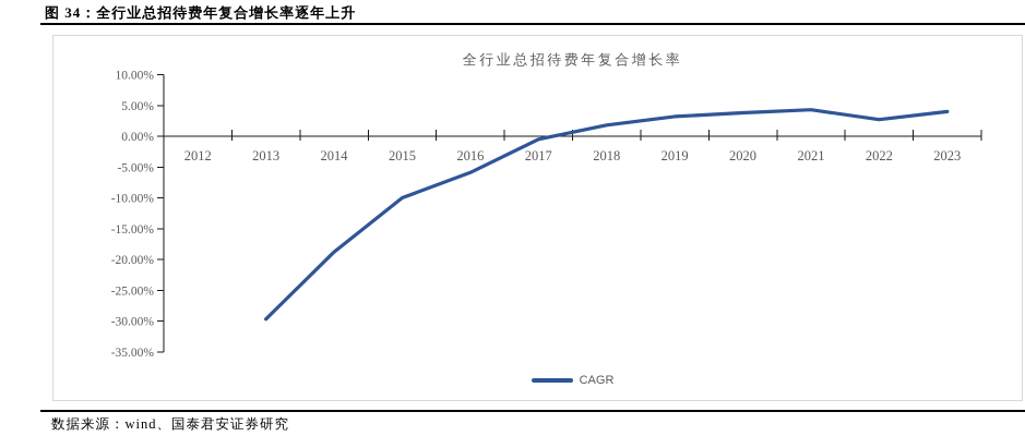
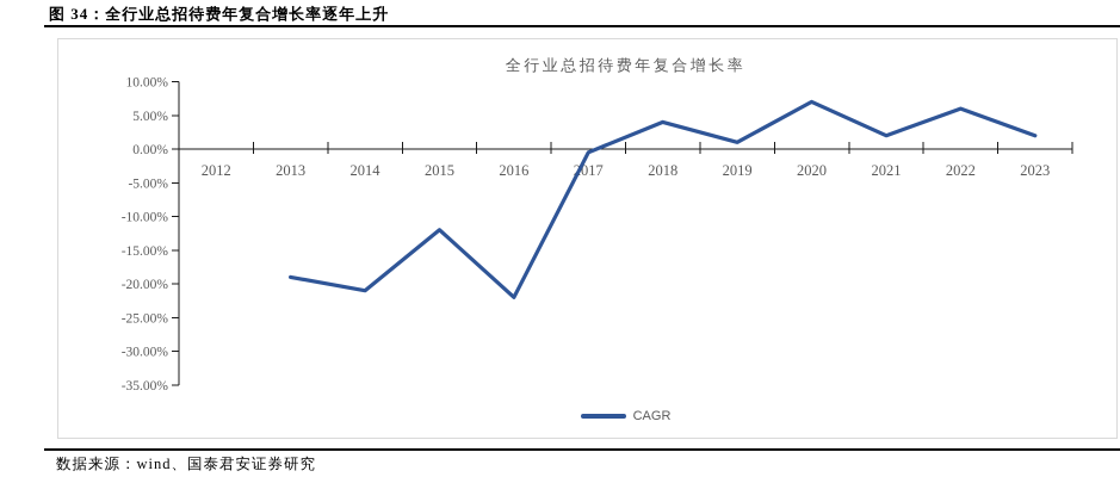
2013: -30% -> -19%
2014: -19% -> -21%
2015: -10% -> -12%
2016: -6% -> -22%
2018: 2% -> 4%
2019: 3% -> 1%
2020: 4% -> 7%
2021: 4% -> 2%
2022: 3% -> 6%
2023: 4% -> 2%
